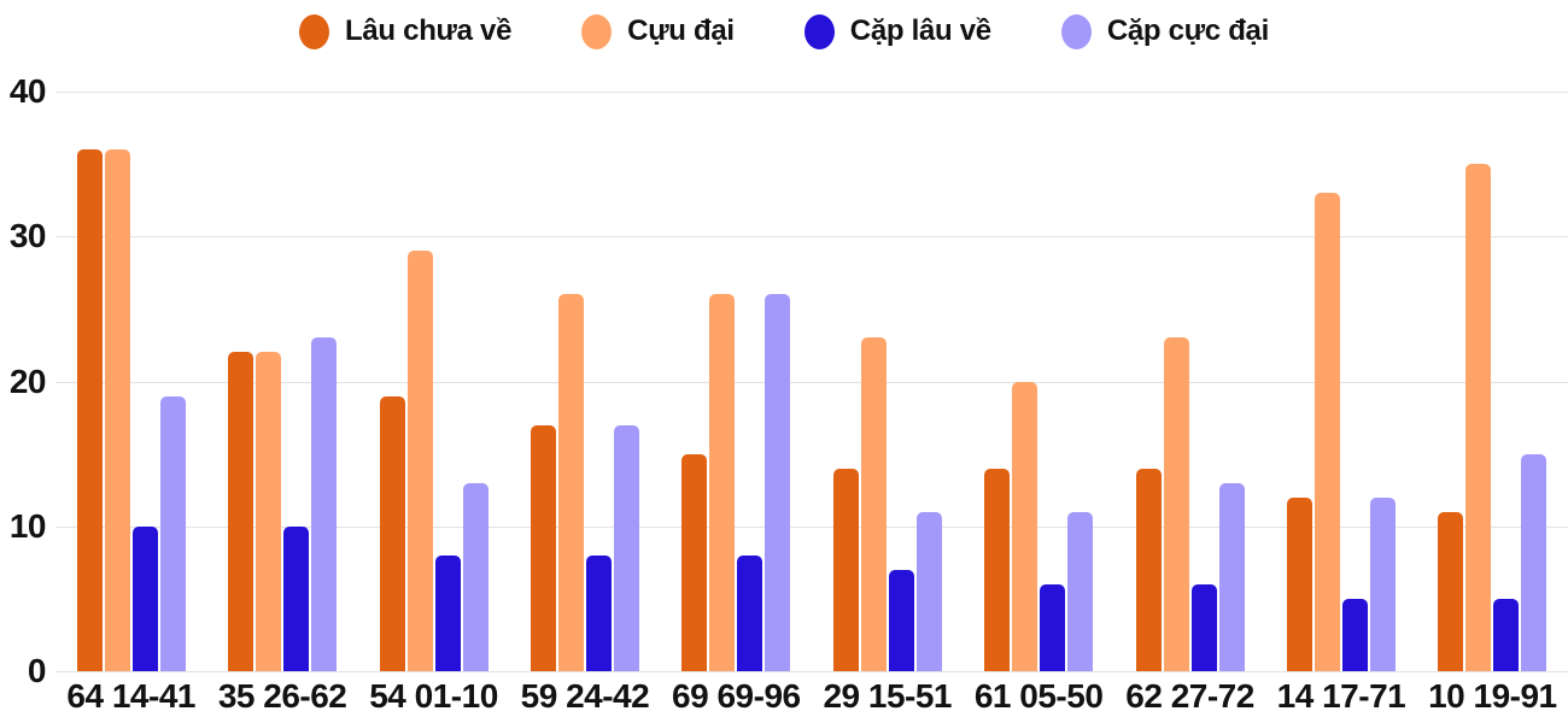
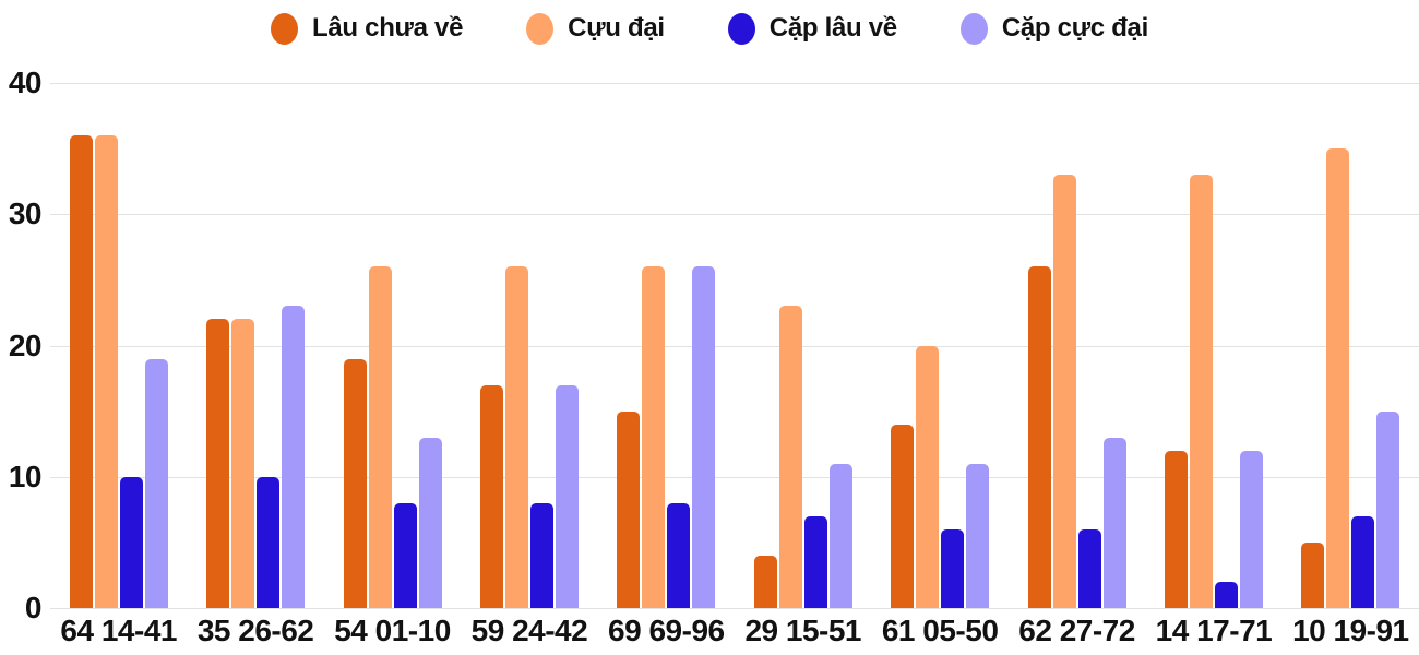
Cựu đại/54 01-10: 29 -> 26
Lâu chưa về/29 15-51: 14 -> 4
Lâu chưa về/62 27-72: 14 -> 26
Cựu đại/62 27-72: 23 -> 33
Cặp lâu về/14 17-71: 5 -> 2
Lâu chưa về/10 19-91: 11 -> 5
Cặp lâu về/10 19-91: 5 -> 7
